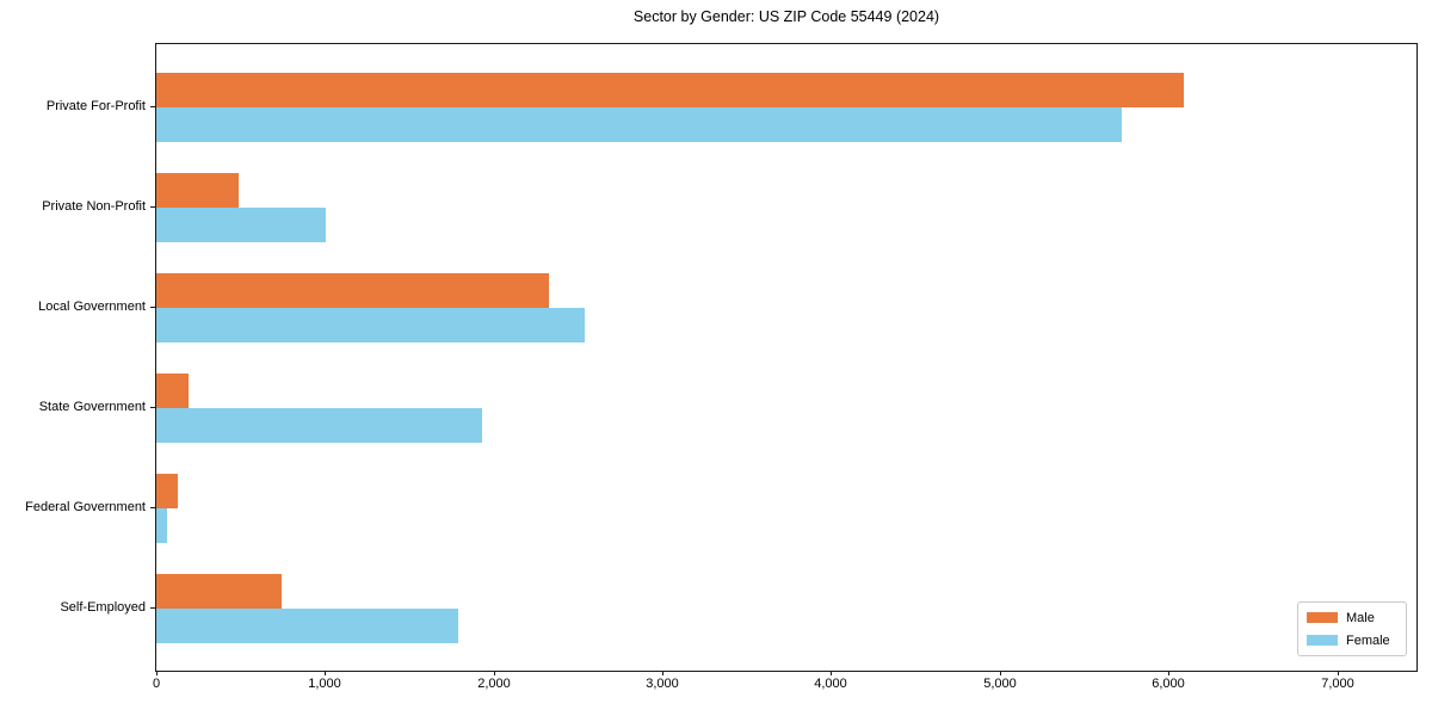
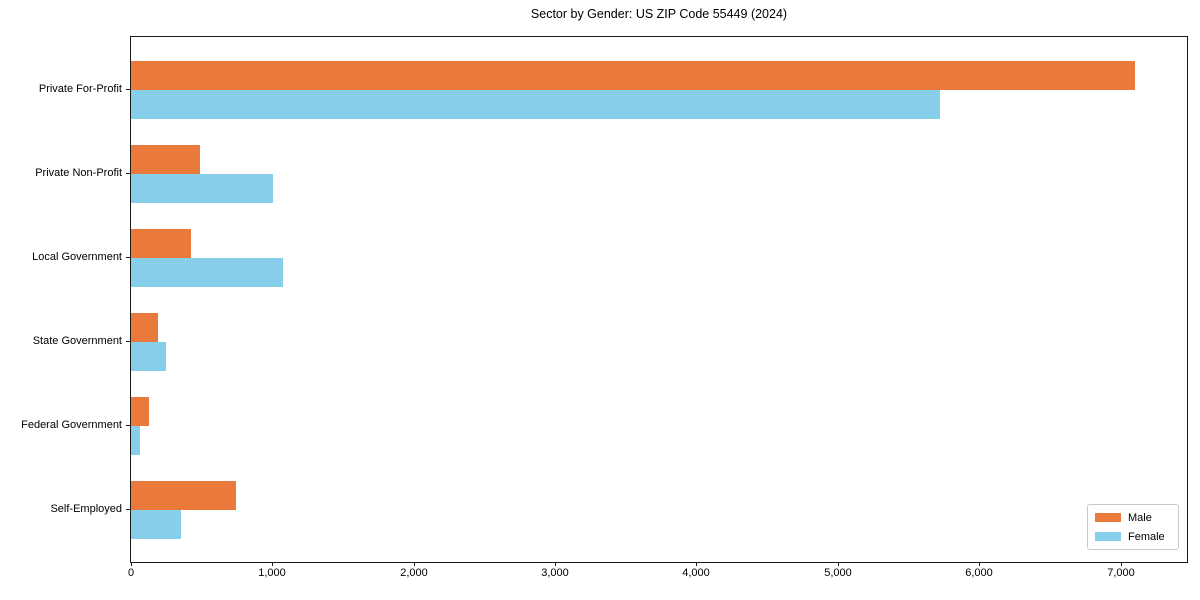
Male/Private For-Profit: 6090 -> 7100
Male/Local Government: 2330 -> 420
Female/Local Government: 2540 -> 1080
Female/State Government: 1930 -> 250
Female/Self-Employed: 1790 -> 360
